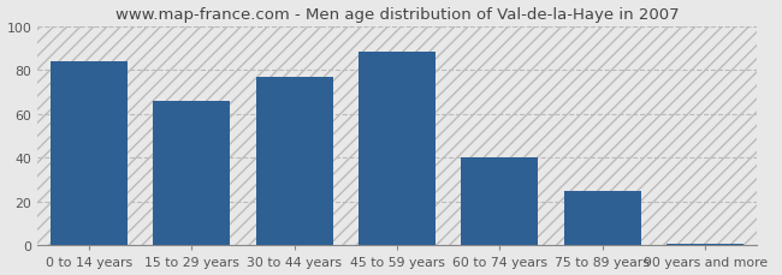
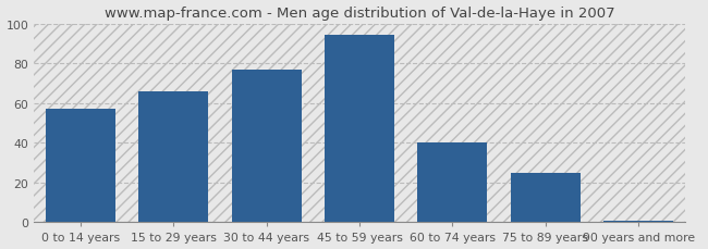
0 to 14 years: 84 -> 57
45 to 59 years: 88 -> 94
